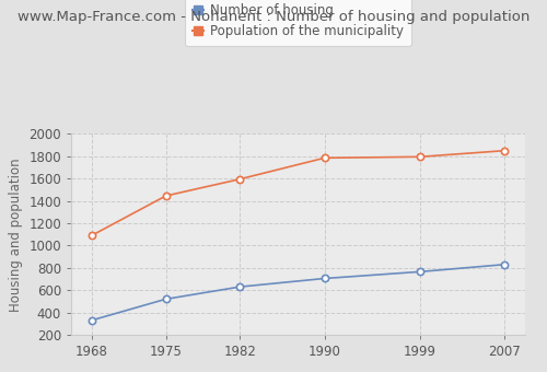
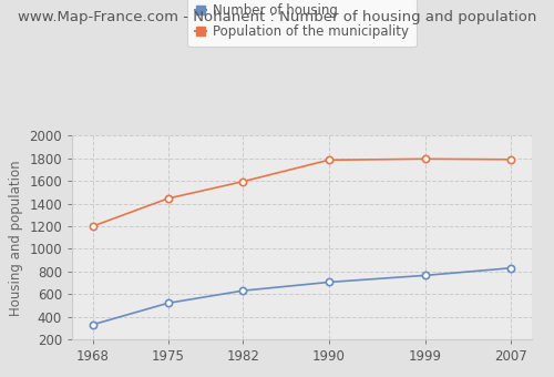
Population of the municipality/1968: 1090 -> 1200
Population of the municipality/2007: 1850 -> 1790
